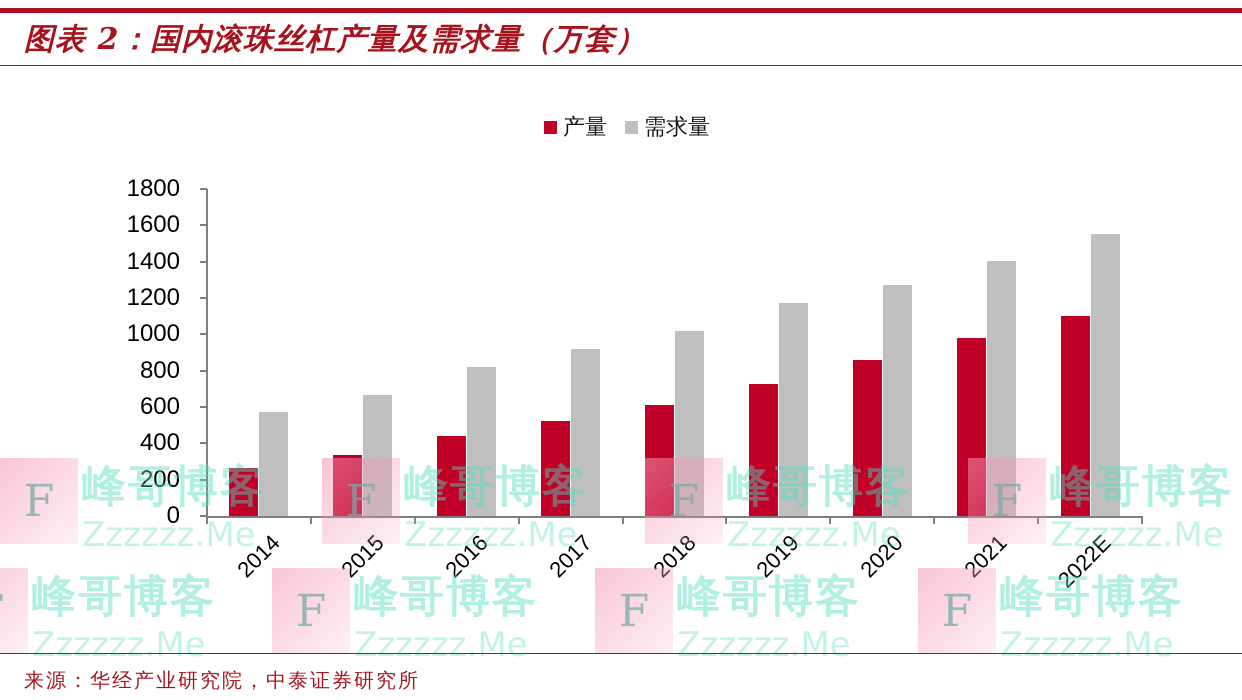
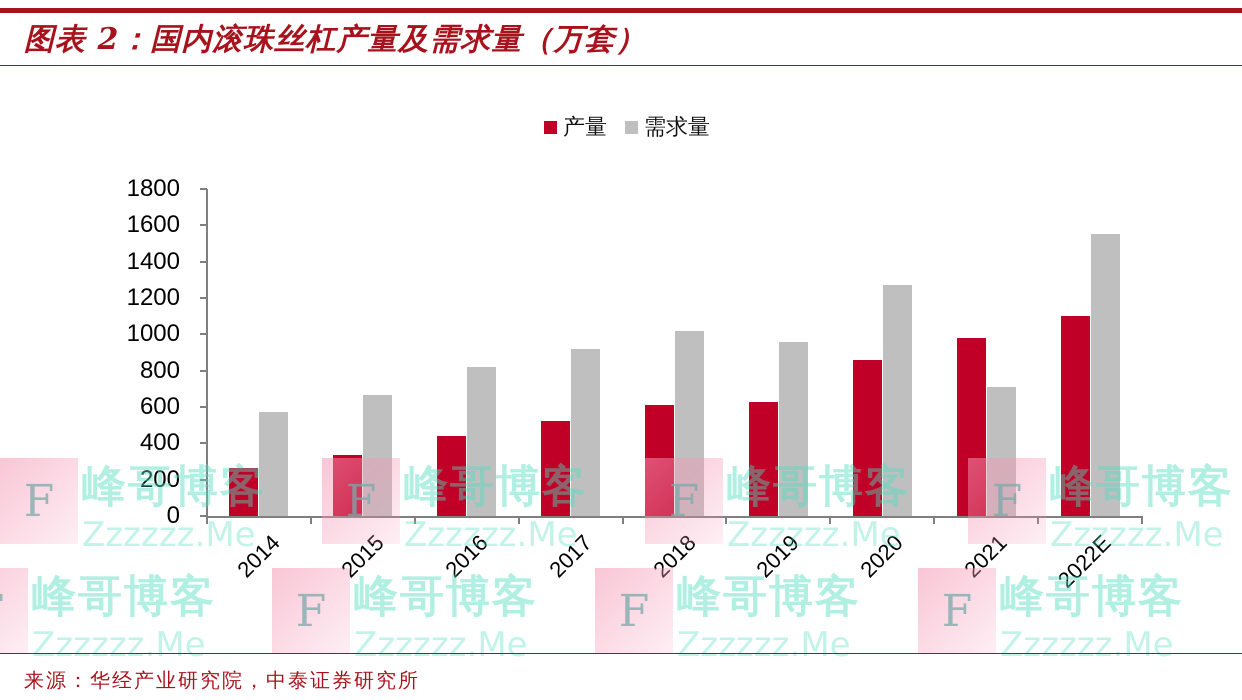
产量/2019: 730 -> 630
需求量/2019: 1170 -> 960
需求量/2021: 1400 -> 710
